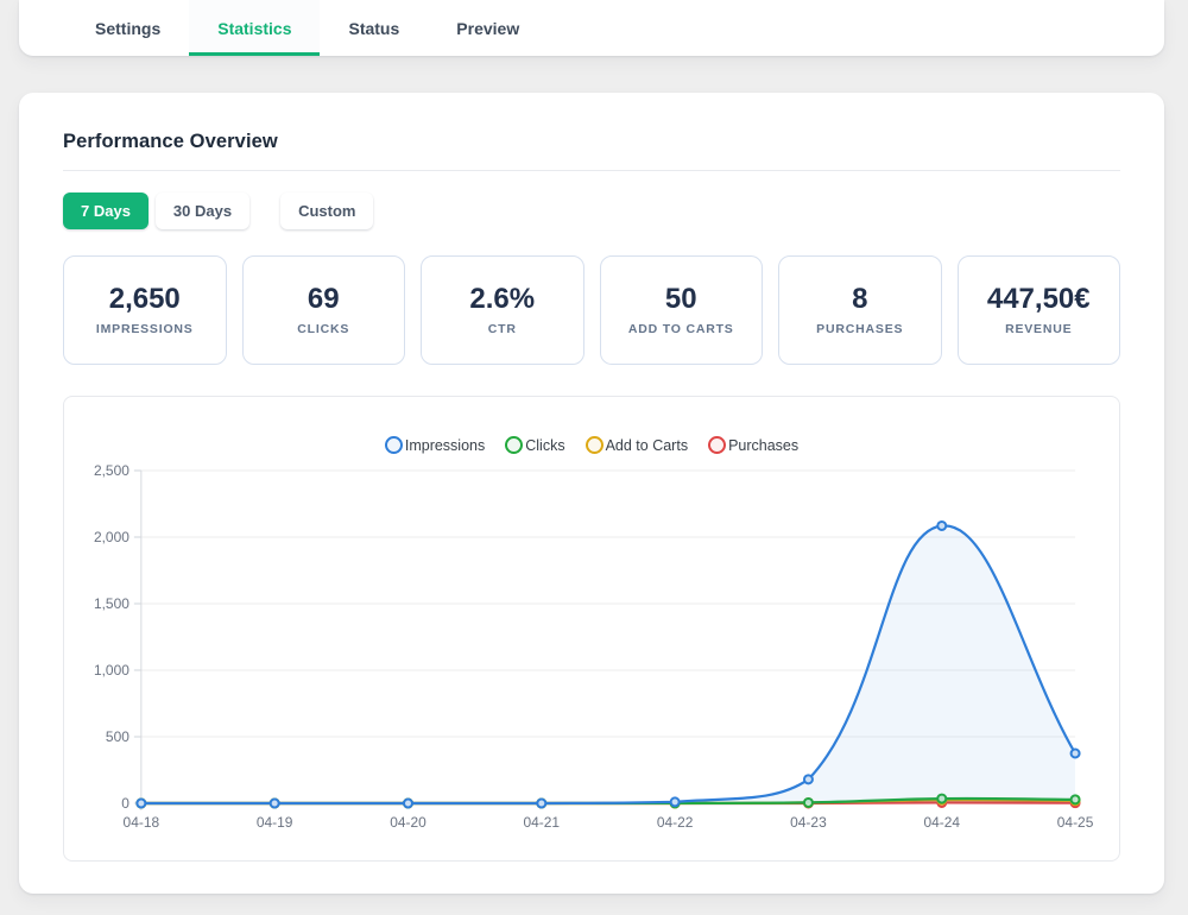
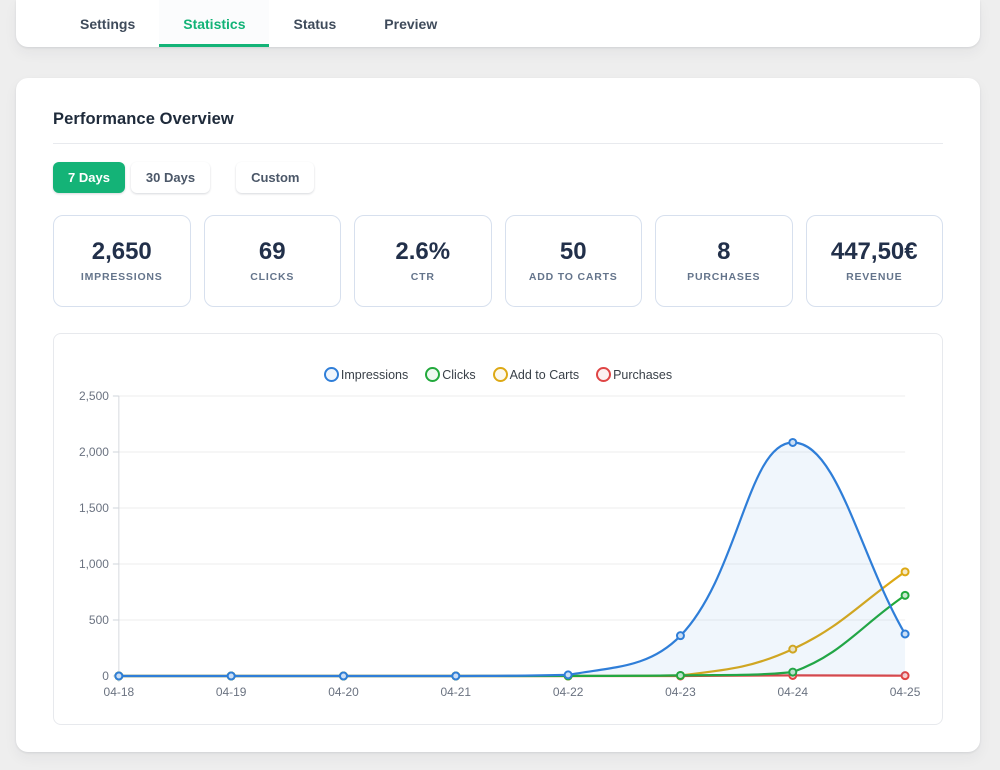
Impressions/04-23: 180 -> 360
Add to Carts/04-24: 20 -> 240
Clicks/04-25: 30 -> 720
Add to Carts/04-25: 20 -> 930
